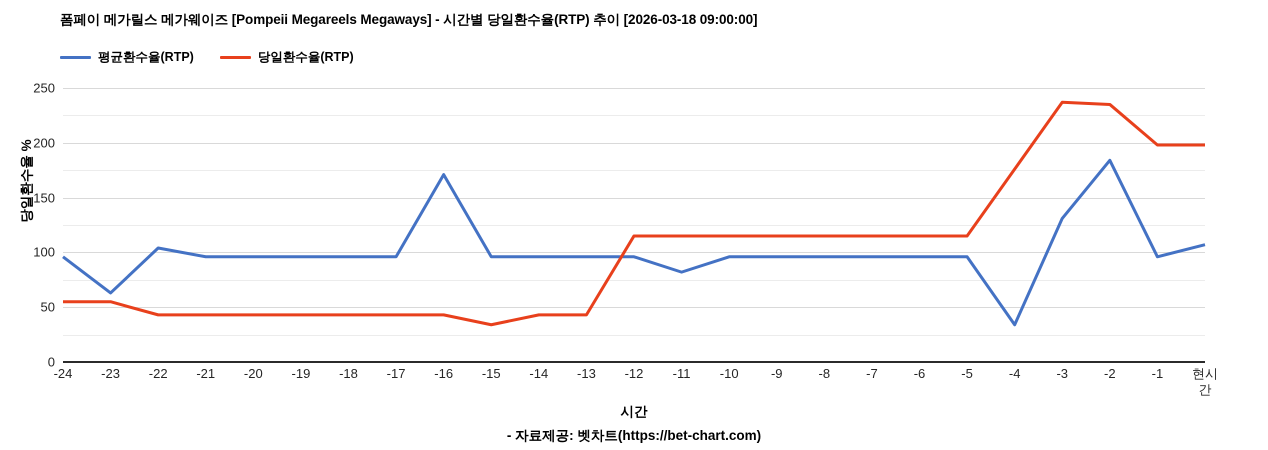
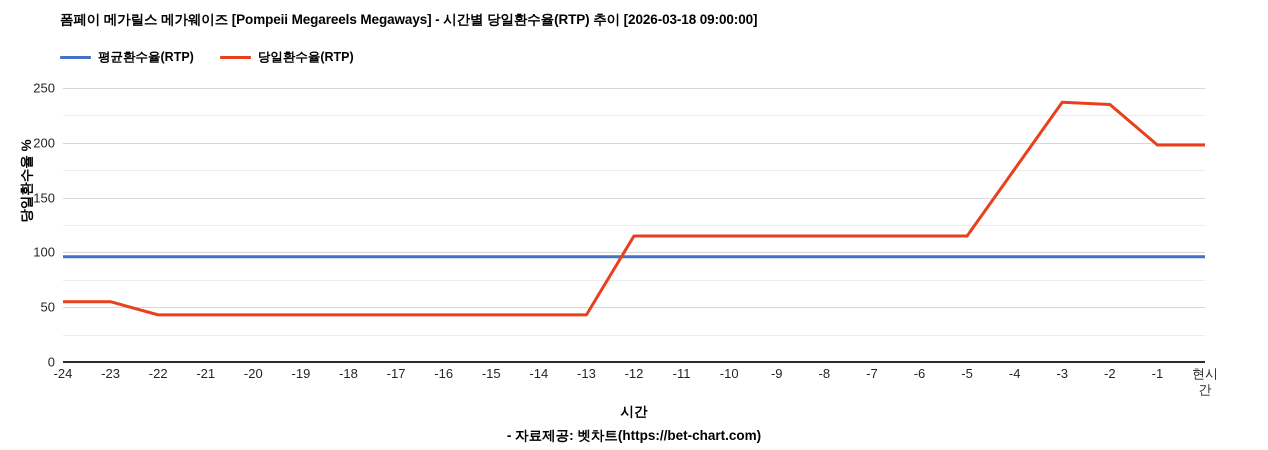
평균환수율(RTP)/-23: 63 -> 96
평균환수율(RTP)/-22: 104 -> 96
평균환수율(RTP)/-16: 171 -> 96
당일환수율(RTP)/-15: 34 -> 43
평균환수율(RTP)/-11: 82 -> 96
평균환수율(RTP)/-4: 34 -> 96
평균환수율(RTP)/-3: 131 -> 96
평균환수율(RTP)/-2: 184 -> 96
평균환수율(RTP)/현시간: 107 -> 96
